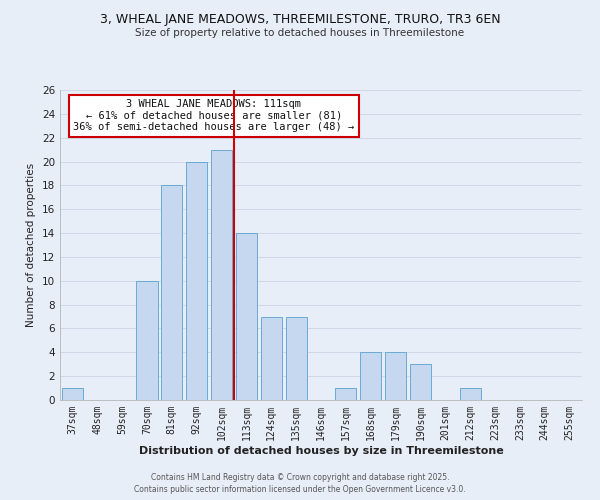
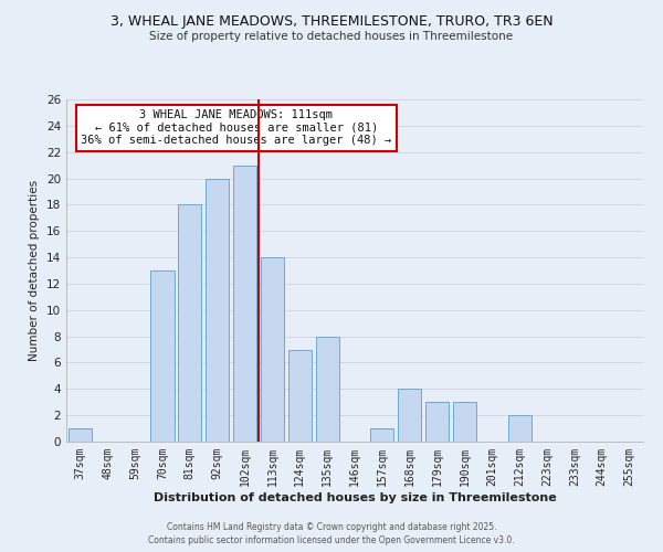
70sqm: 10 -> 13
135sqm: 7 -> 8
179sqm: 4 -> 3
212sqm: 1 -> 2
